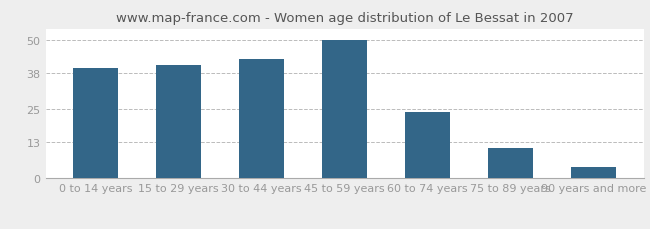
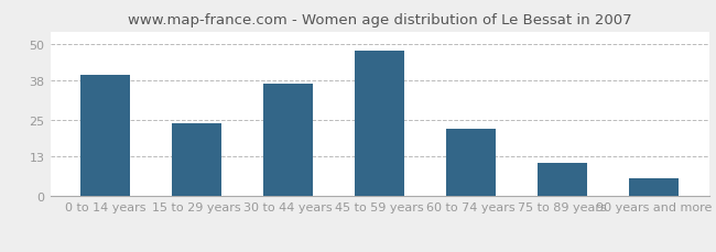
15 to 29 years: 41 -> 24
30 to 44 years: 43 -> 37
45 to 59 years: 50 -> 48
60 to 74 years: 24 -> 22
90 years and more: 4 -> 6
